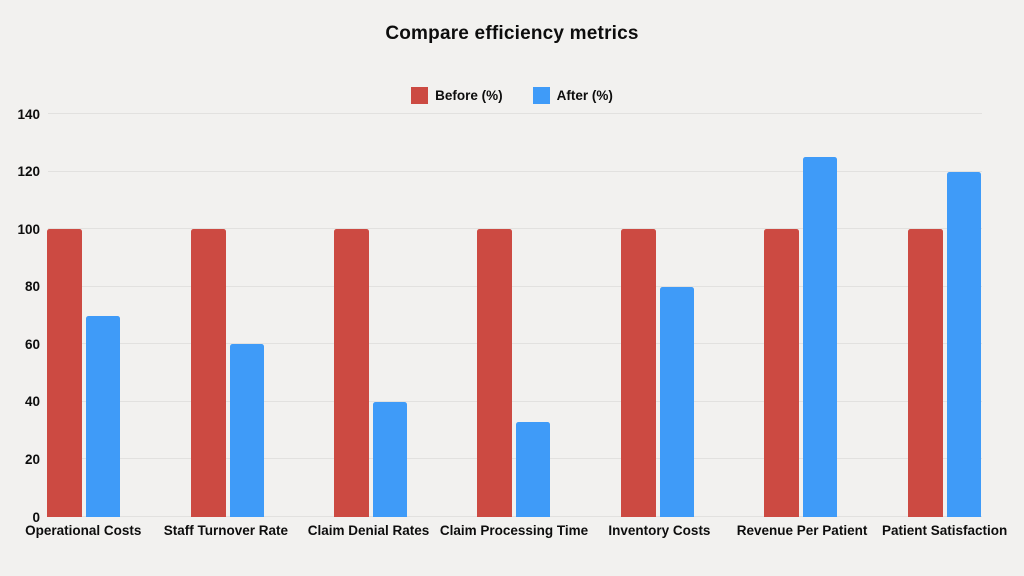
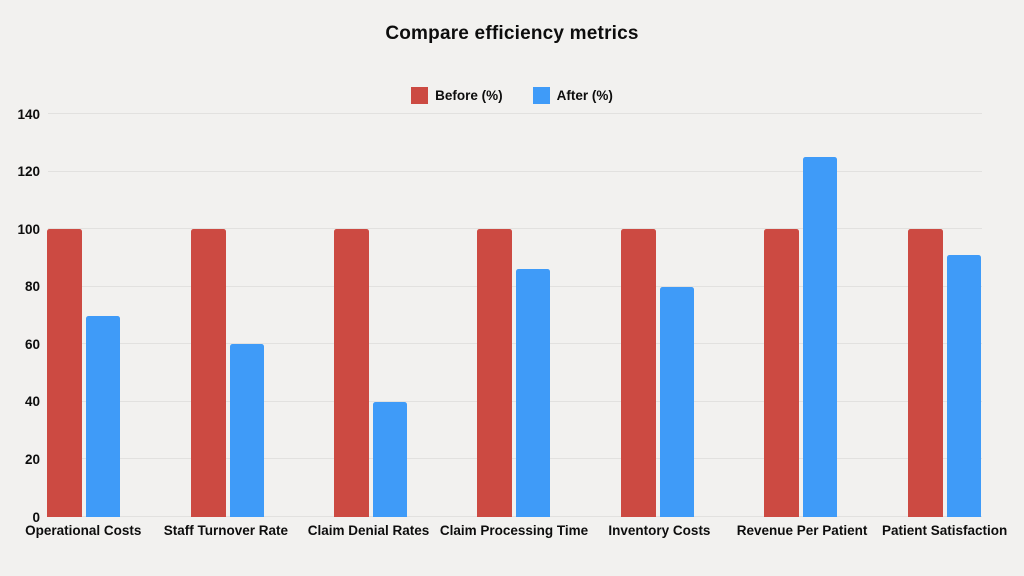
After (%)/Claim Processing Time: 33 -> 86
After (%)/Patient Satisfaction: 120 -> 91
